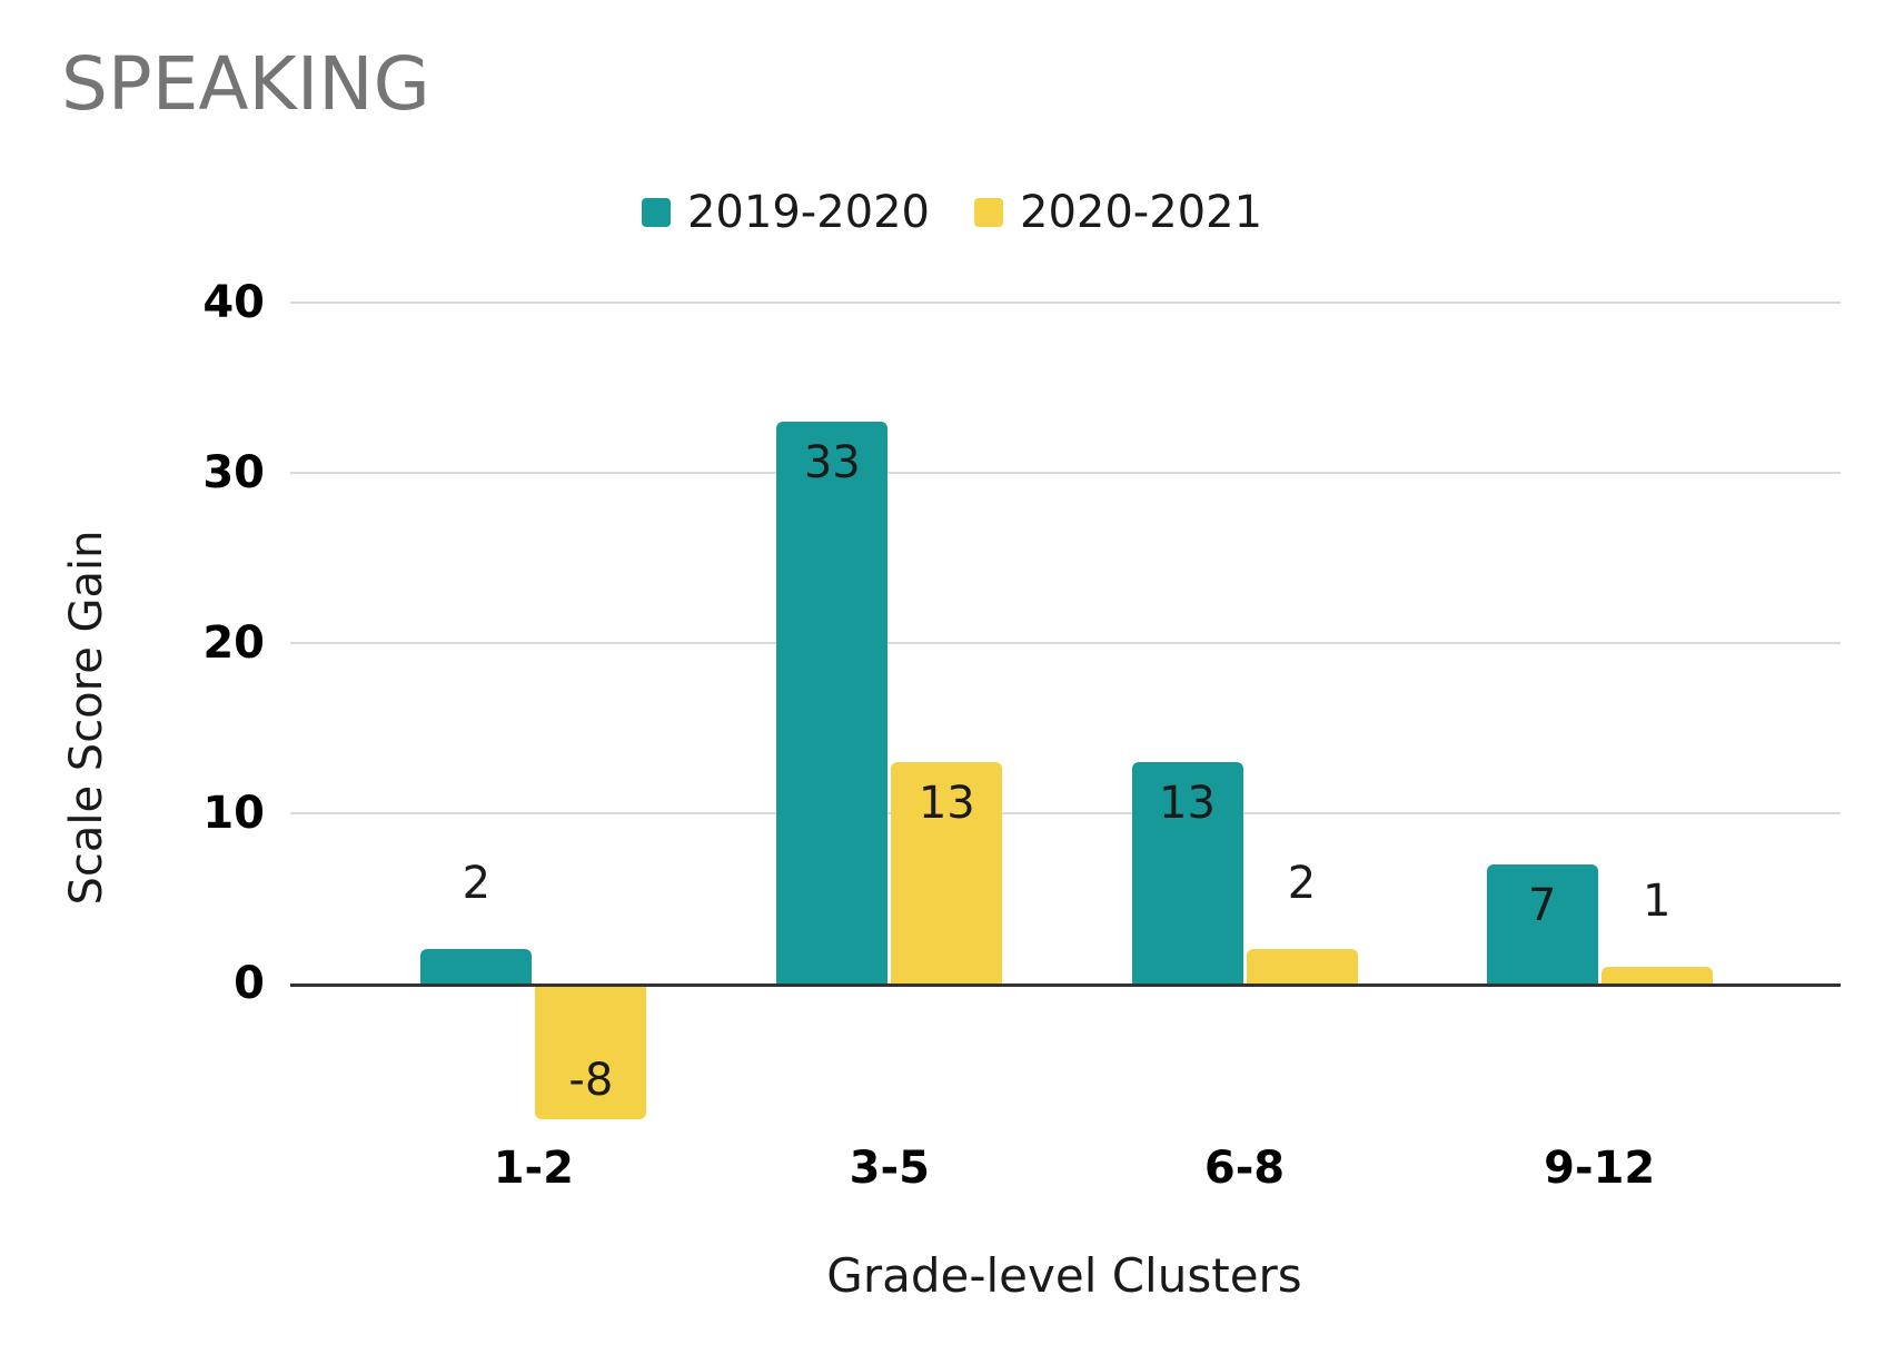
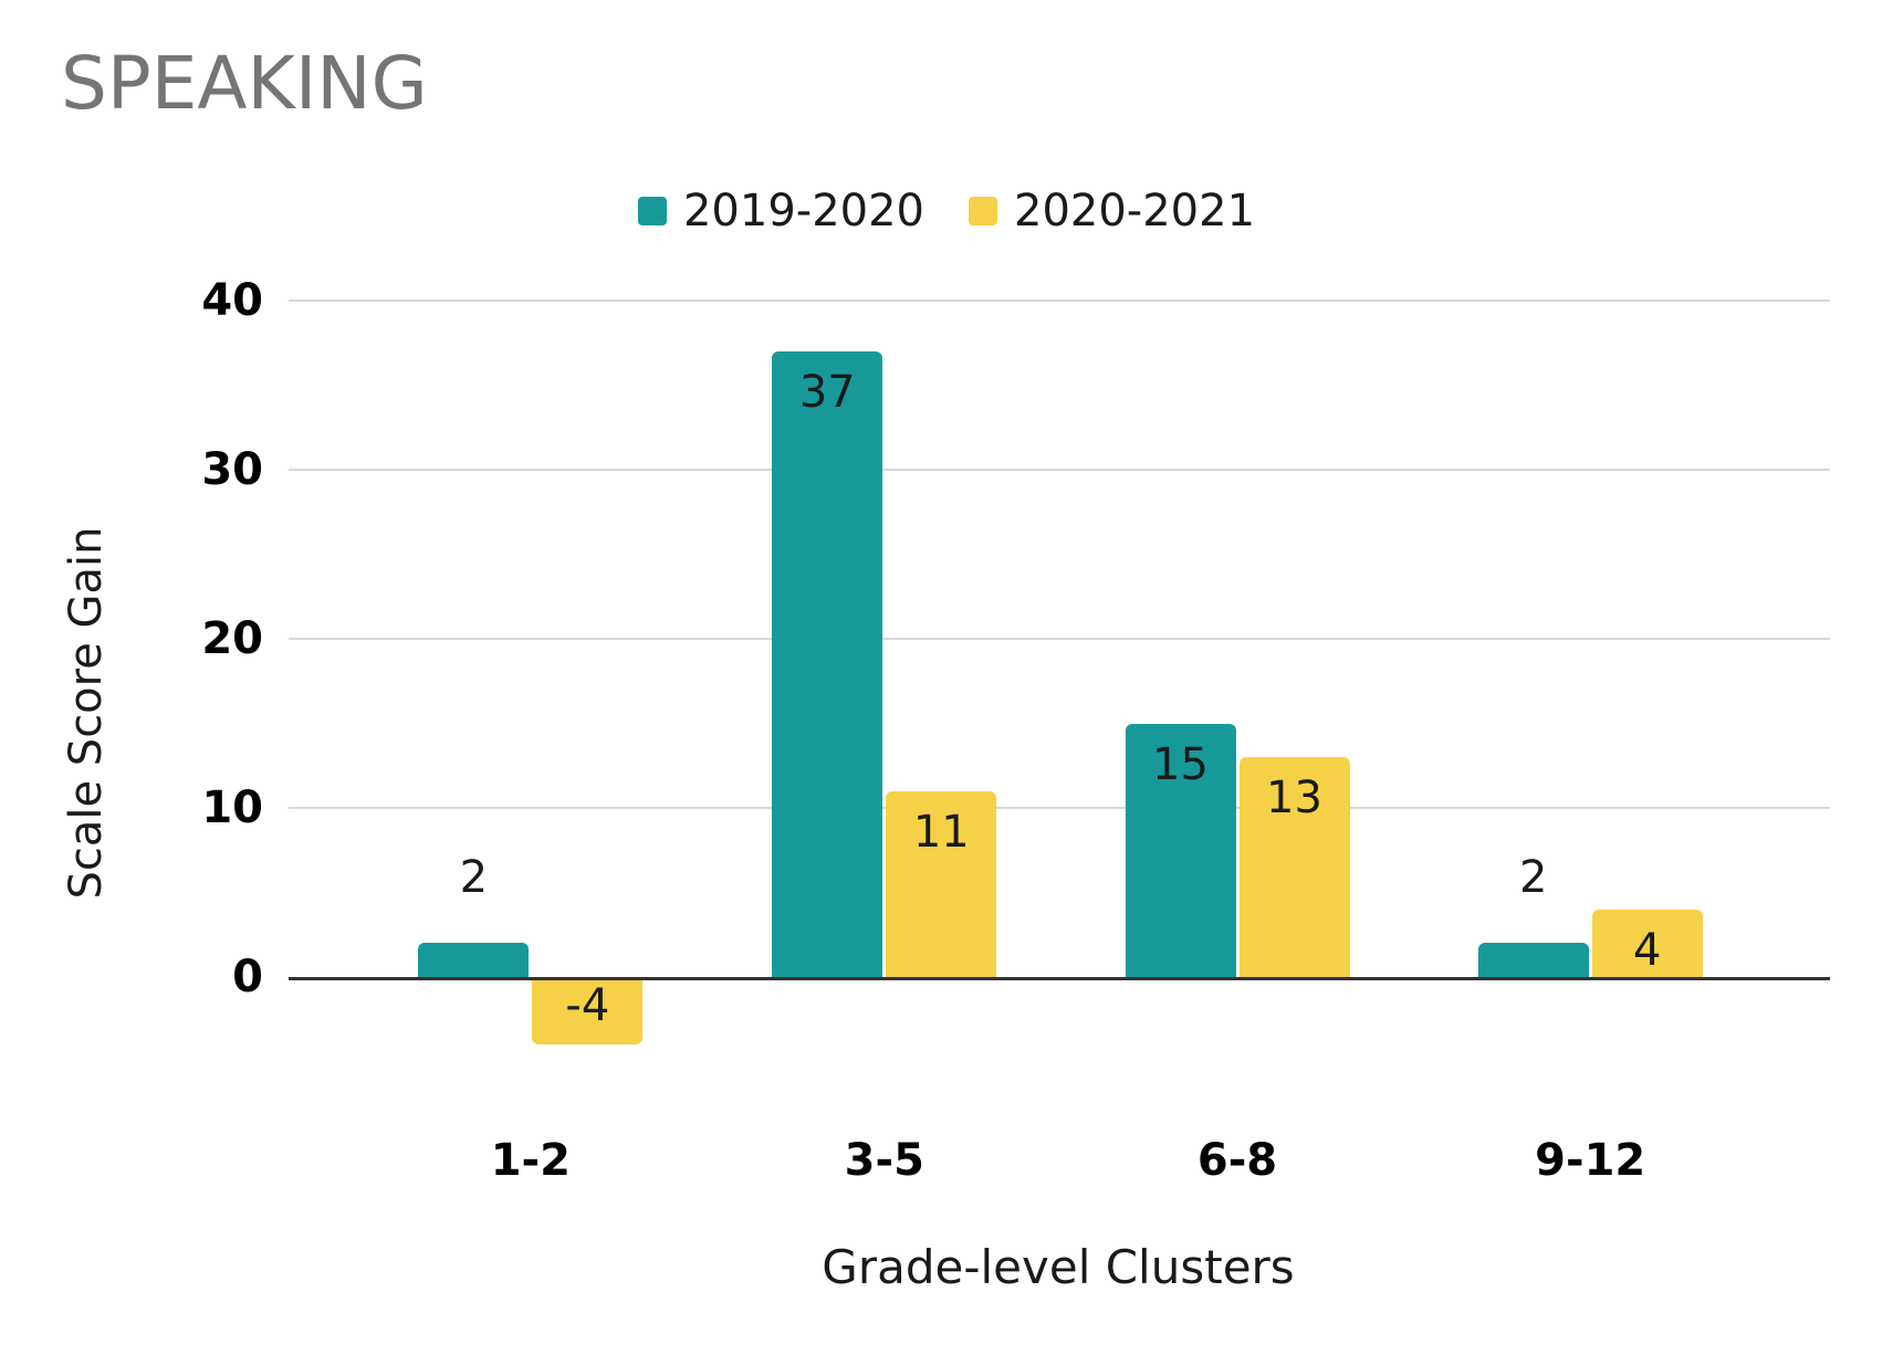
2020-2021/1-2: -8 -> -4
2019-2020/3-5: 33 -> 37
2020-2021/3-5: 13 -> 11
2019-2020/6-8: 13 -> 15
2020-2021/6-8: 2 -> 13
2019-2020/9-12: 7 -> 2
2020-2021/9-12: 1 -> 4
